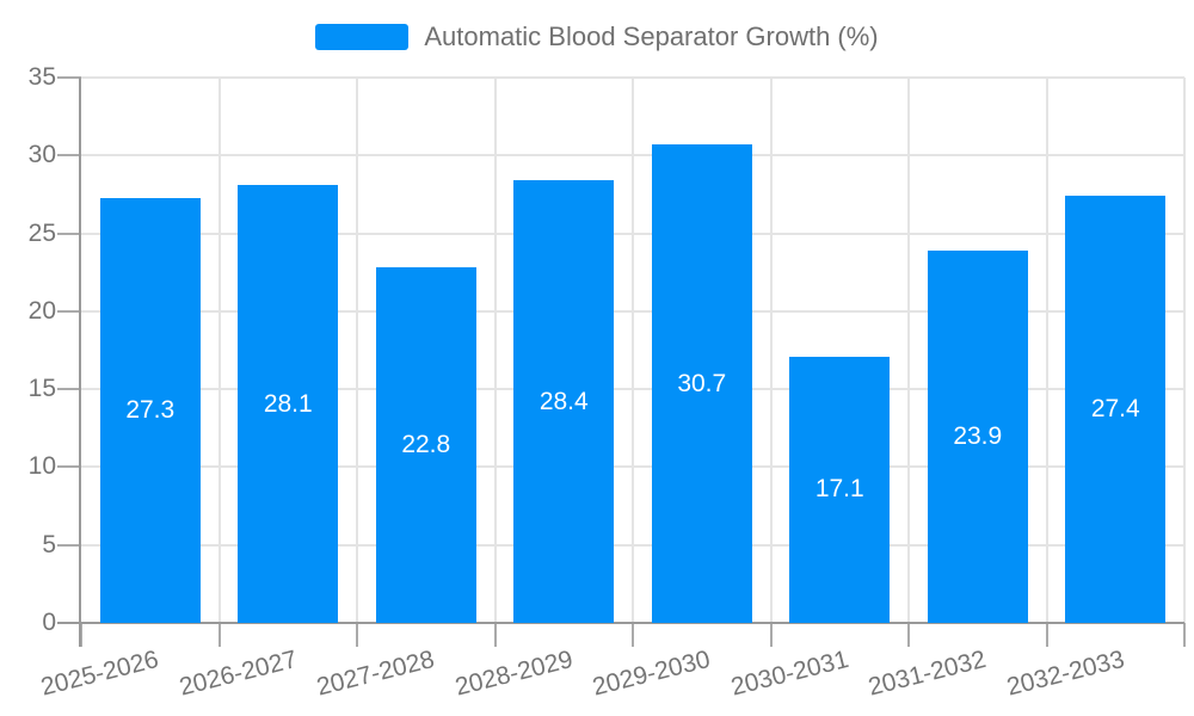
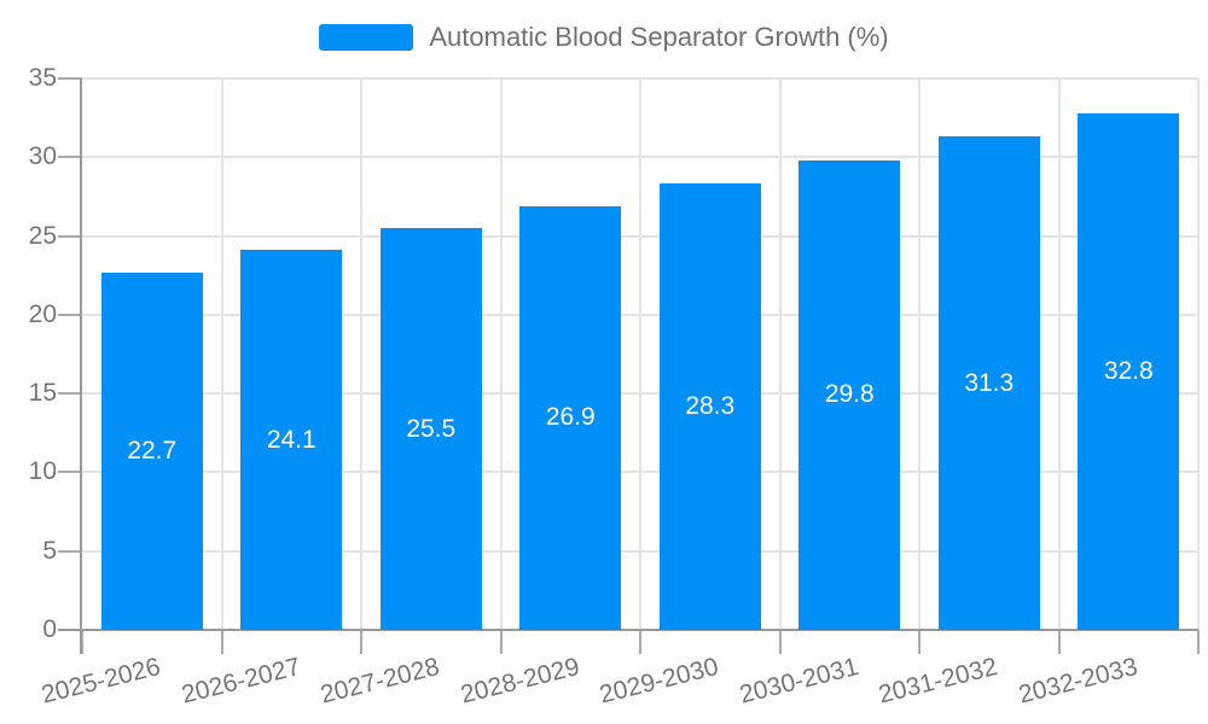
2025-2026: 27.3 -> 22.7
2026-2027: 28.1 -> 24.1
2027-2028: 22.8 -> 25.5
2028-2029: 28.4 -> 26.9
2029-2030: 30.7 -> 28.3
2030-2031: 17.1 -> 29.8
2031-2032: 23.9 -> 31.3
2032-2033: 27.4 -> 32.8
